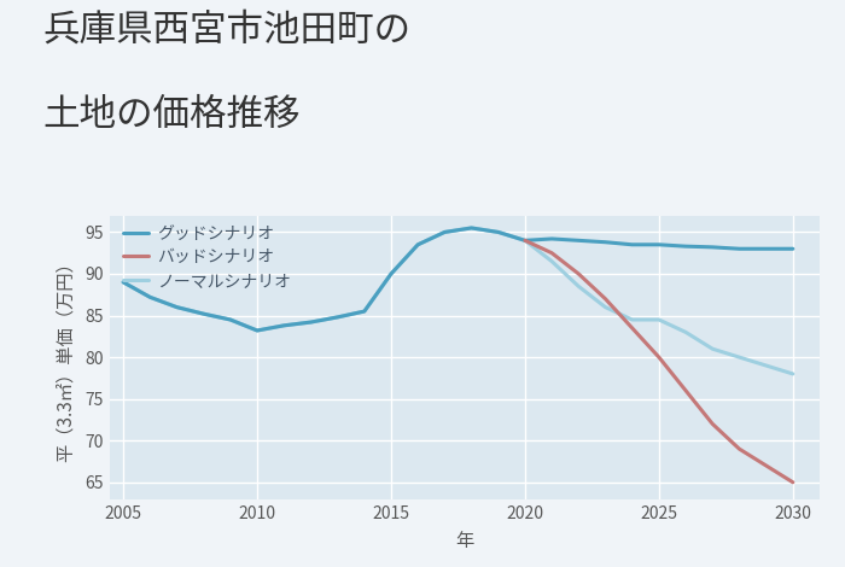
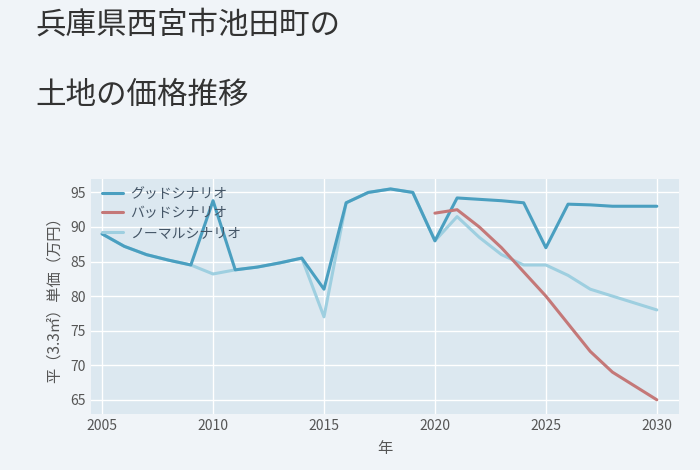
グッドシナリオ/2010: 83.2 -> 93.8
グッドシナリオ/2015: 90.0 -> 81.0
ノーマルシナリオ/2015: 90.0 -> 77.0
グッドシナリオ/2020: 94.0 -> 88.0
バッドシナリオ/2020: 94.0 -> 92.0
ノーマルシナリオ/2020: 94.0 -> 88.0
グッドシナリオ/2025: 93.5 -> 87.0
